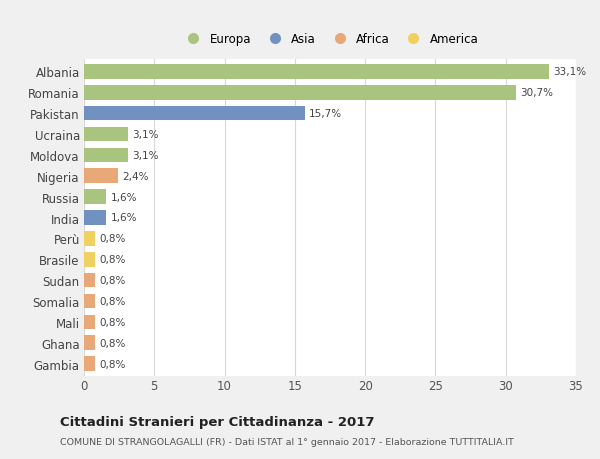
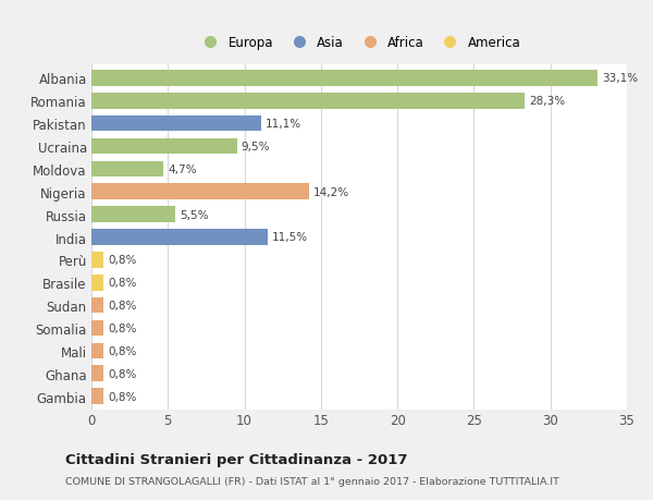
Romania: 30,7% -> 28,3%
Pakistan: 15,7% -> 11,1%
Ucraina: 3,1% -> 9,5%
Moldova: 3,1% -> 4,7%
Nigeria: 2,4% -> 14,2%
Russia: 1,6% -> 5,5%
India: 1,6% -> 11,5%
